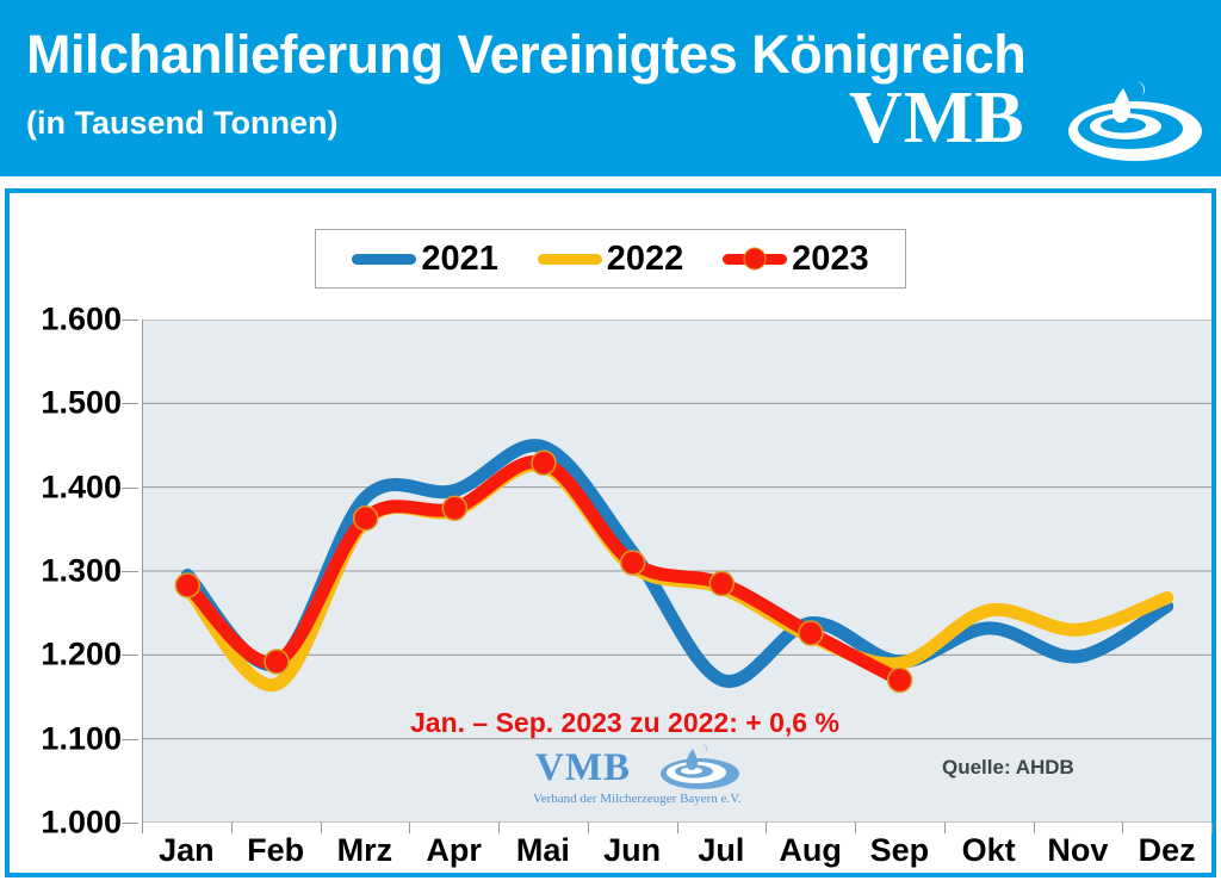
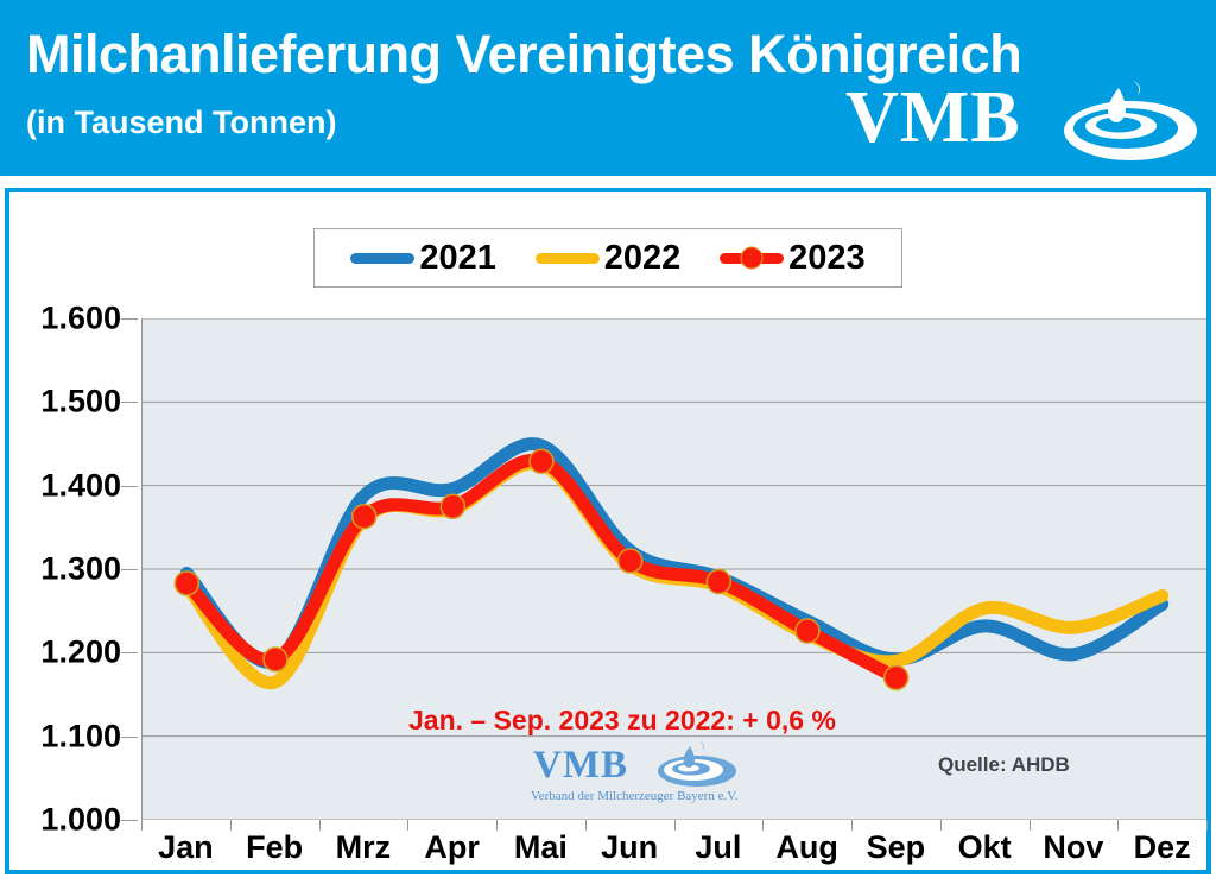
2021/Jul: 1170 -> 1290
